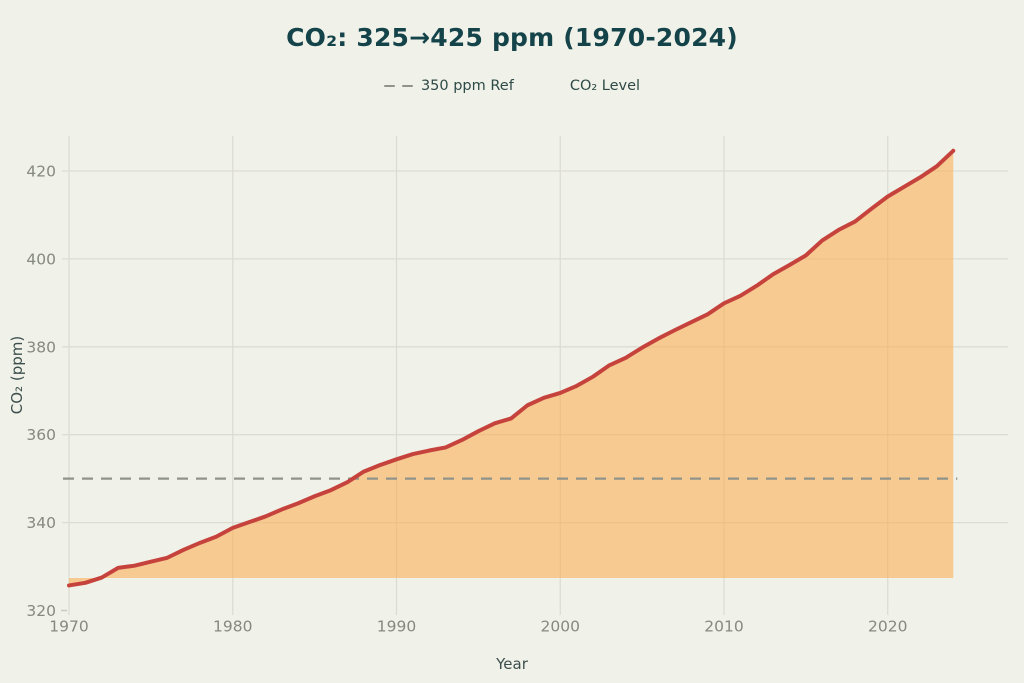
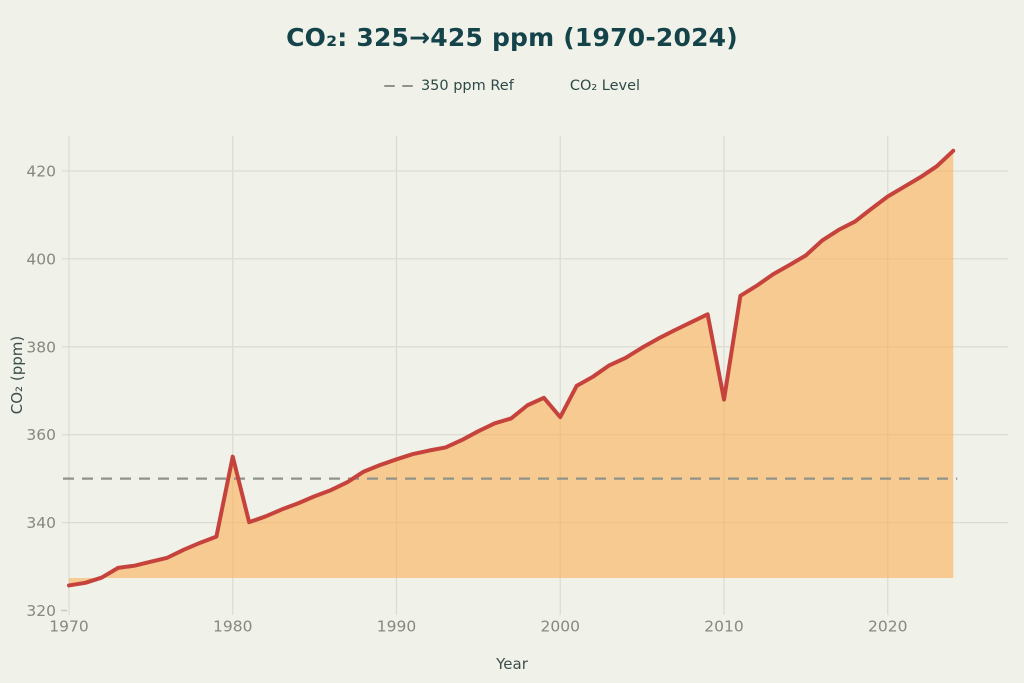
1980: 339 -> 355
2000: 370 -> 364
2010: 390 -> 368
